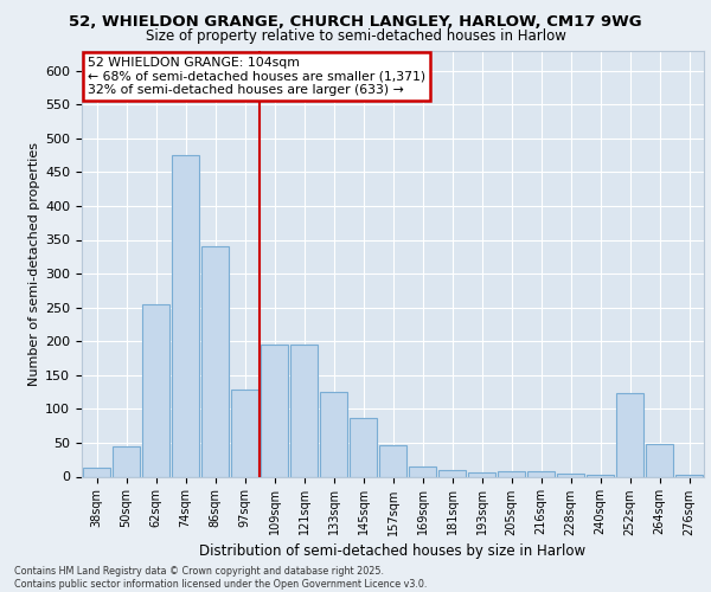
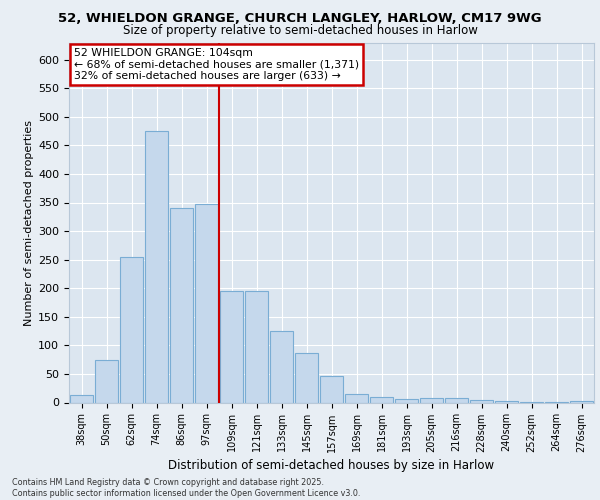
50sqm: 44 -> 75
97sqm: 128 -> 348
252sqm: 124 -> 1
264sqm: 48 -> 1
